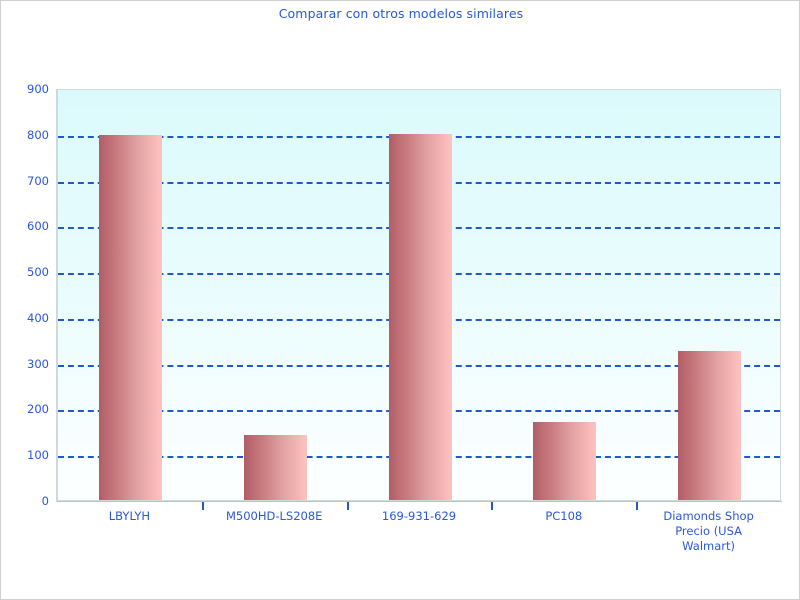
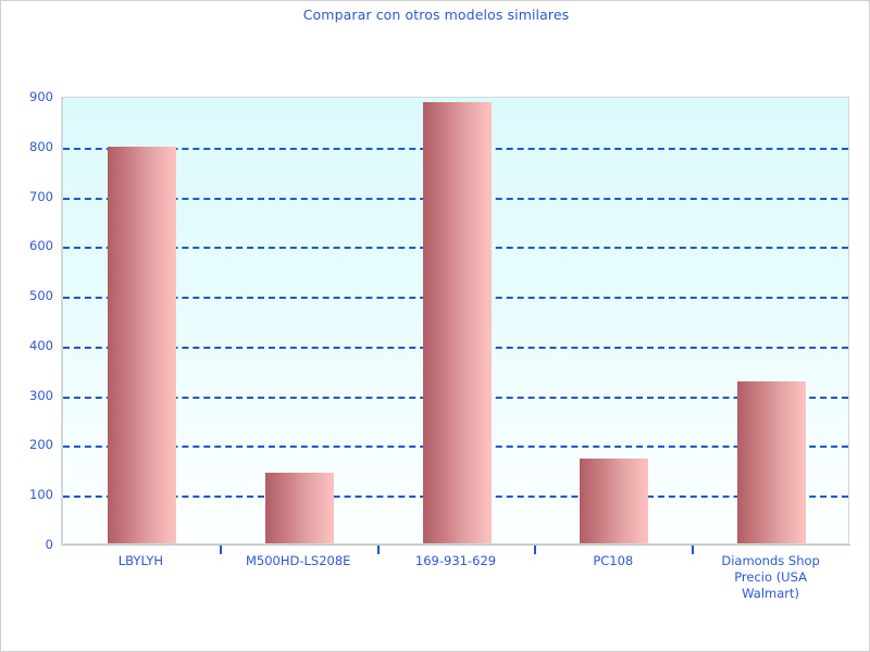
169-931-629: 800 -> 890
